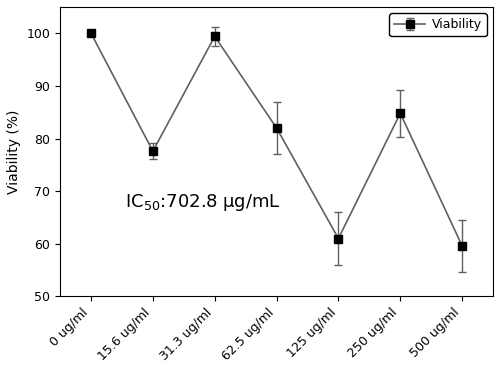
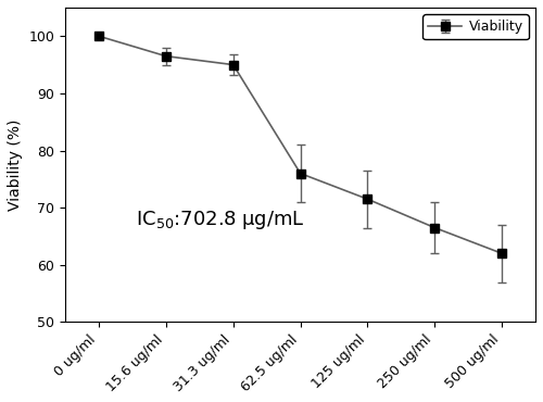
15.6 ug/ml: 77.6 -> 96.5
31.3 ug/ml: 99.4 -> 95.0
62.5 ug/ml: 82.0 -> 76.0
125 ug/ml: 61.0 -> 71.5
250 ug/ml: 84.8 -> 66.5
500 ug/ml: 59.6 -> 62.0
